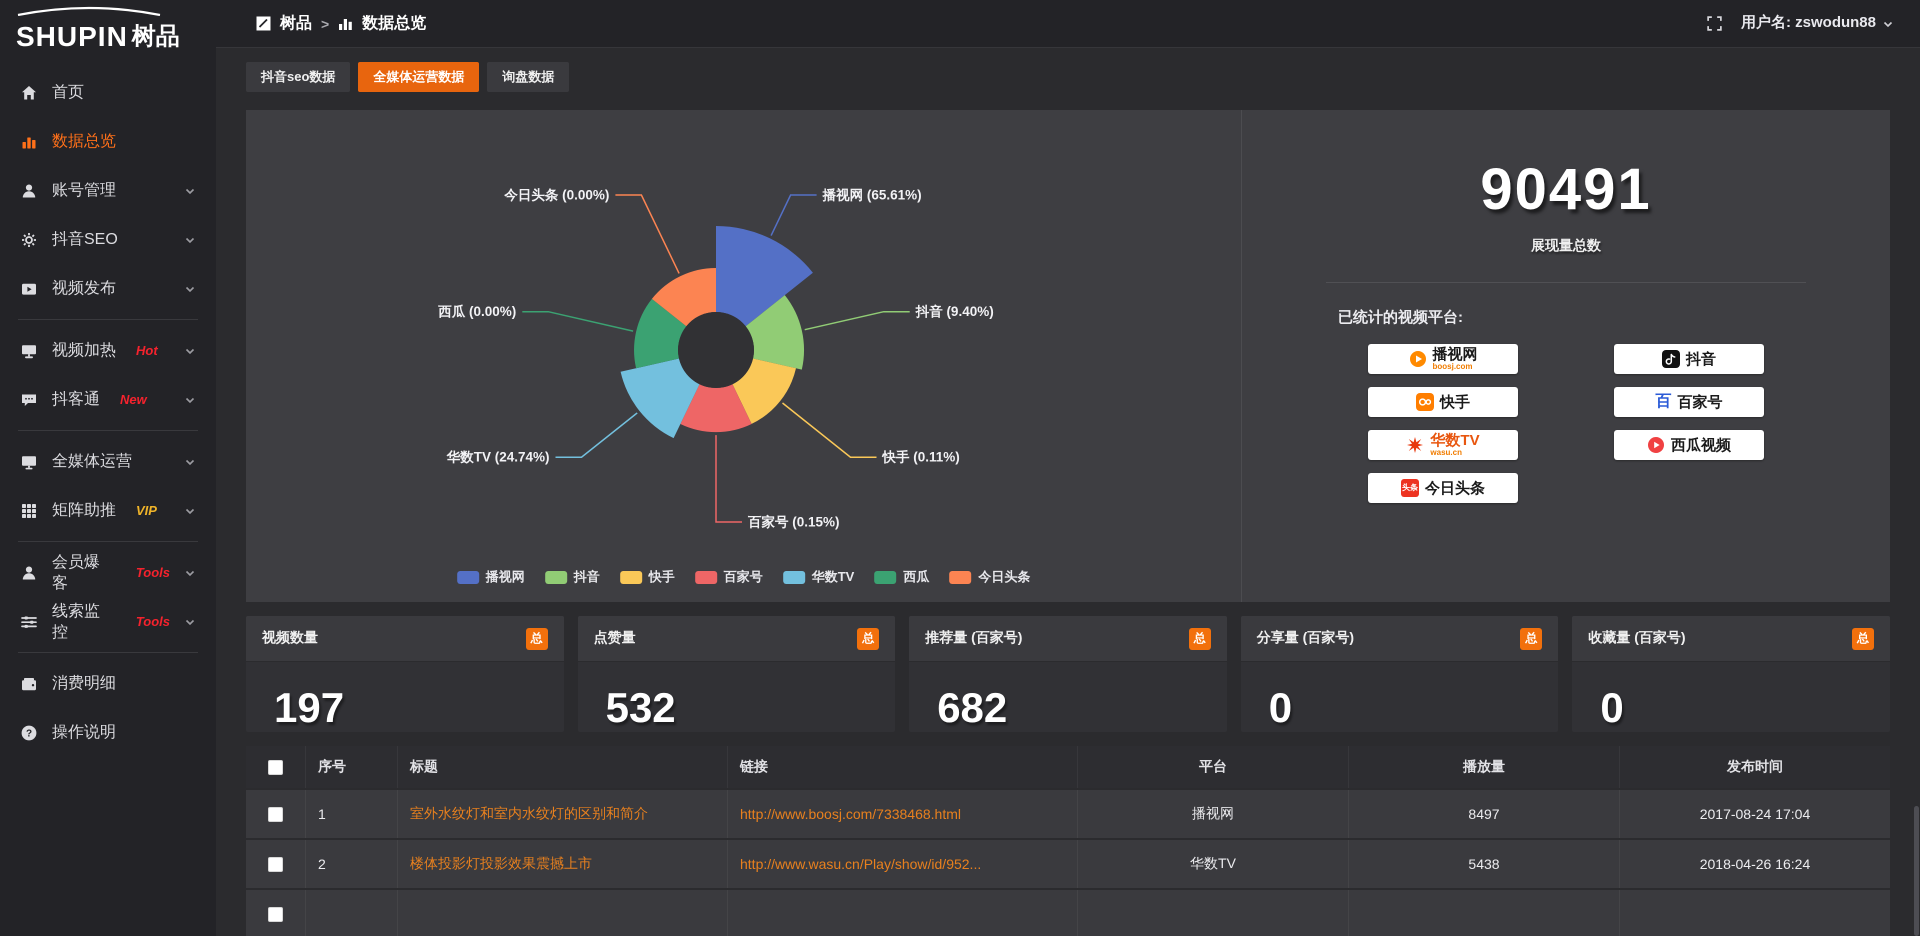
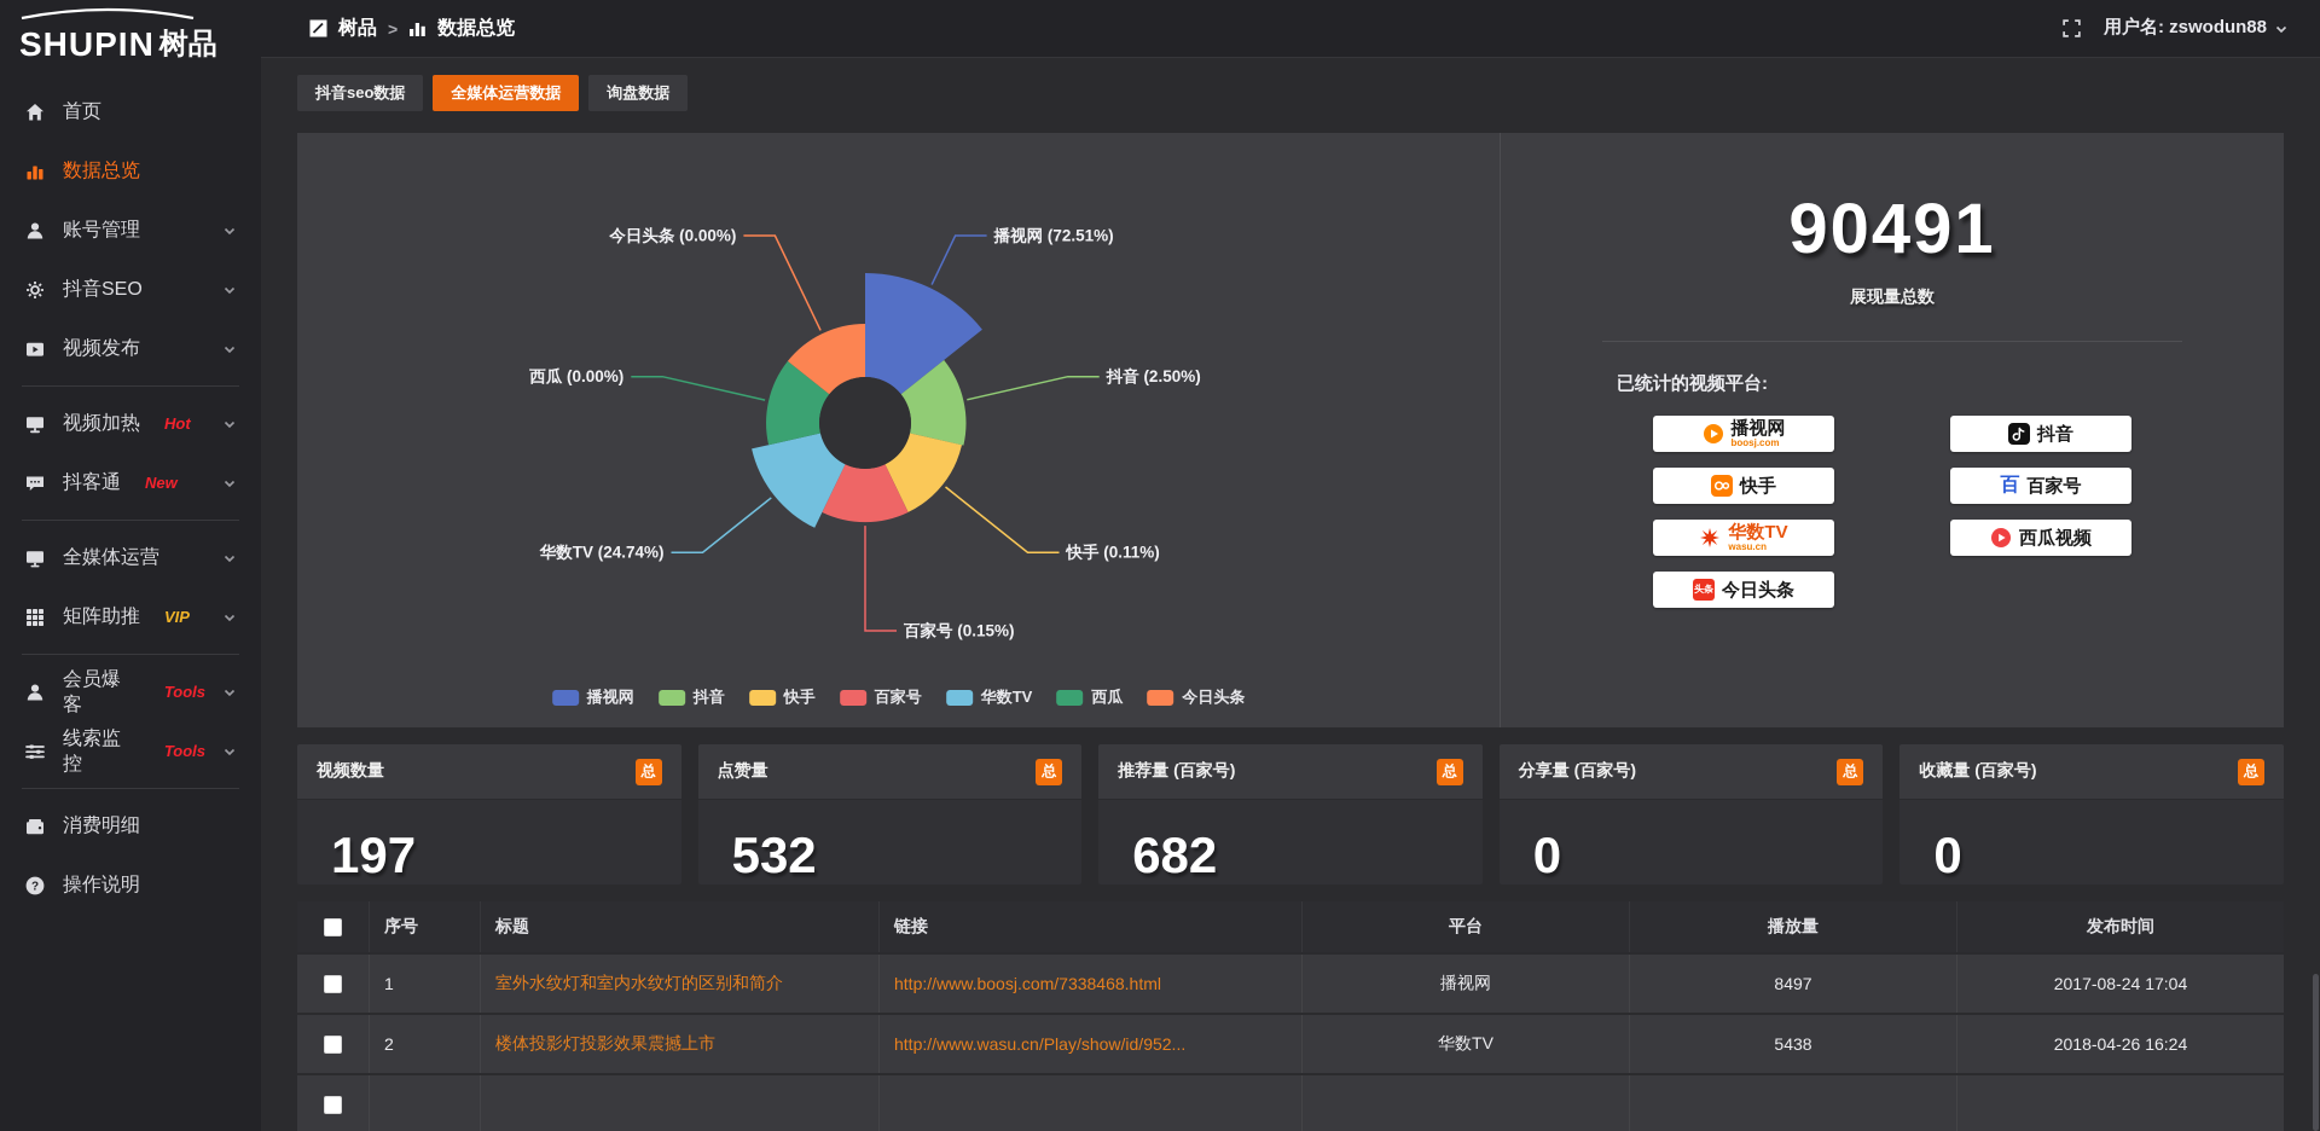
播视网: 65.61% -> 72.51%
抖音: 9.40% -> 2.50%
